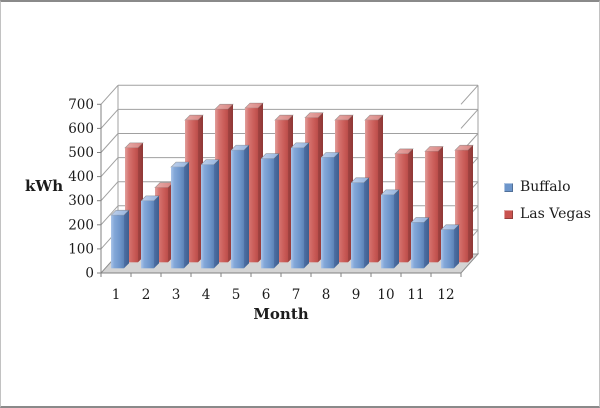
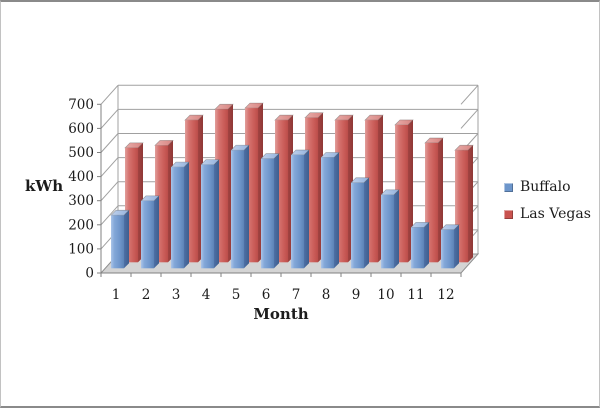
Las Vegas/2: 310 -> 480
Buffalo/7: 500 -> 470
Las Vegas/10: 450 -> 570
Buffalo/11: 190 -> 170
Las Vegas/11: 460 -> 500
